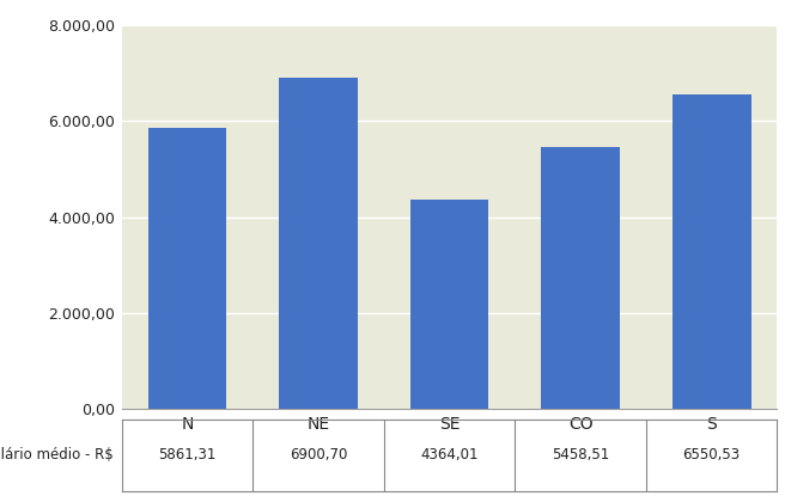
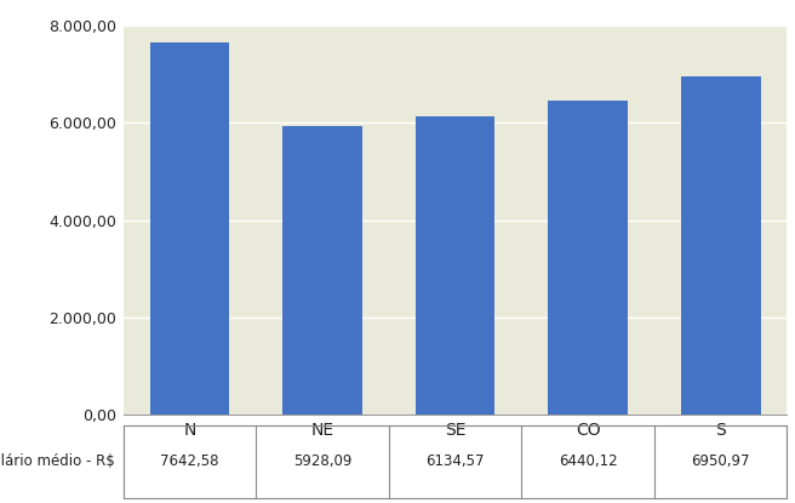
N: 5861,31 -> 7642,58
NE: 6900,70 -> 5928,09
SE: 4364,01 -> 6134,57
CO: 5458,51 -> 6440,12
S: 6550,53 -> 6950,97
